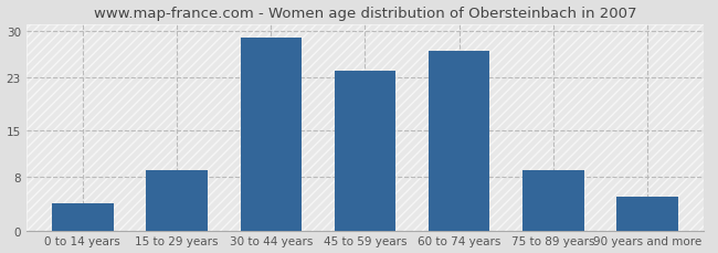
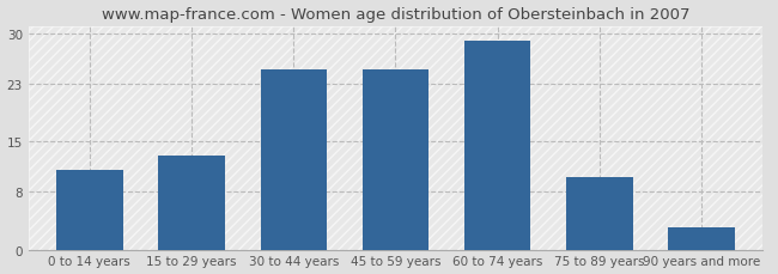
0 to 14 years: 4 -> 11
15 to 29 years: 9 -> 13
30 to 44 years: 29 -> 25
45 to 59 years: 24 -> 25
60 to 74 years: 27 -> 29
75 to 89 years: 9 -> 10
90 years and more: 5 -> 3
